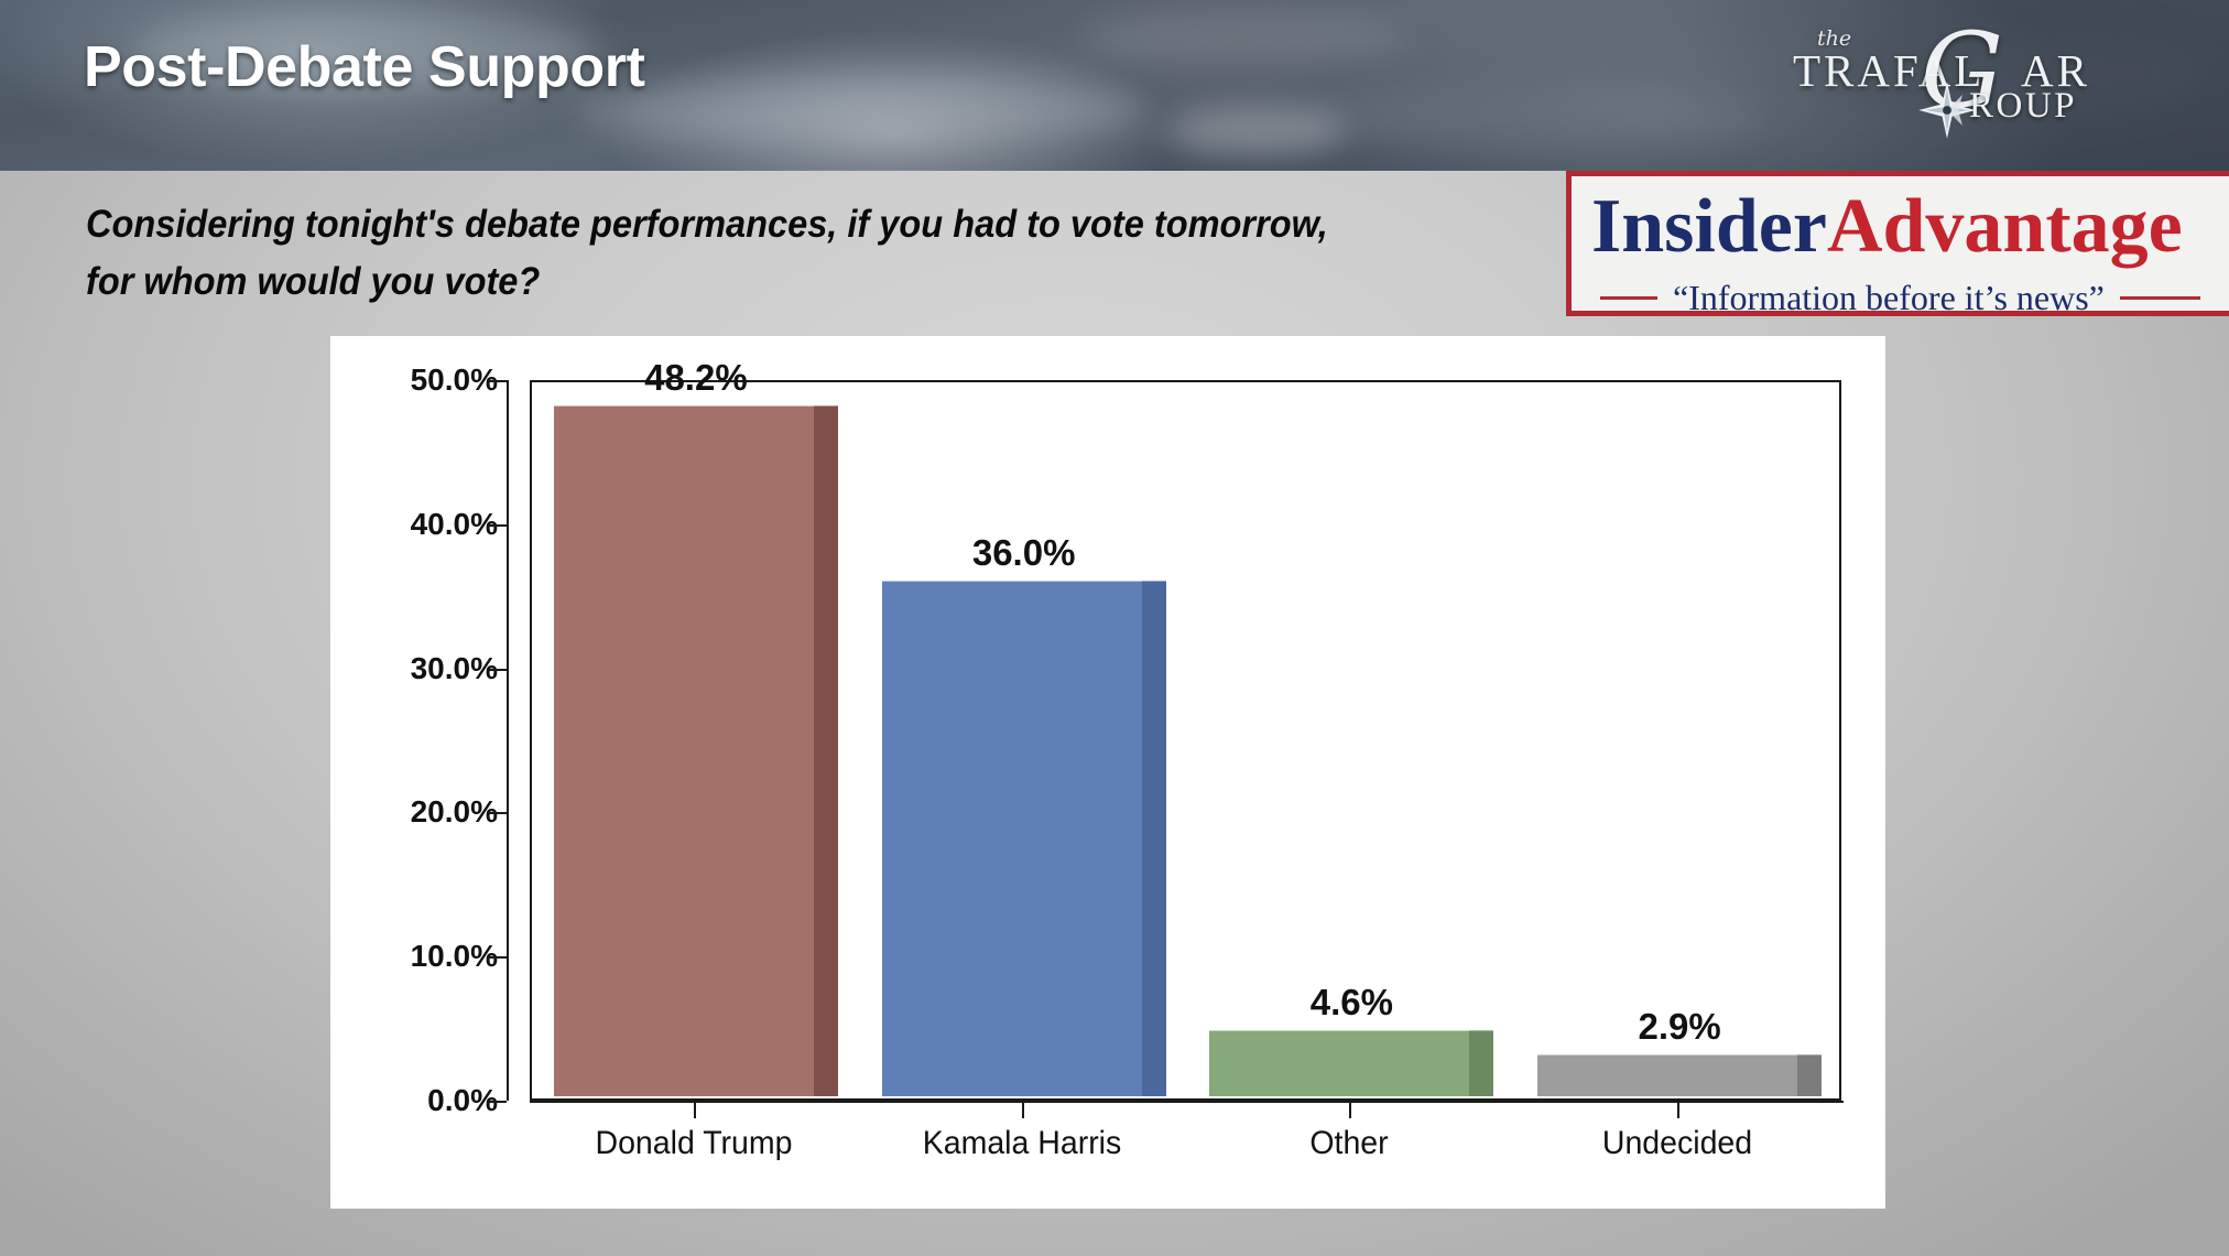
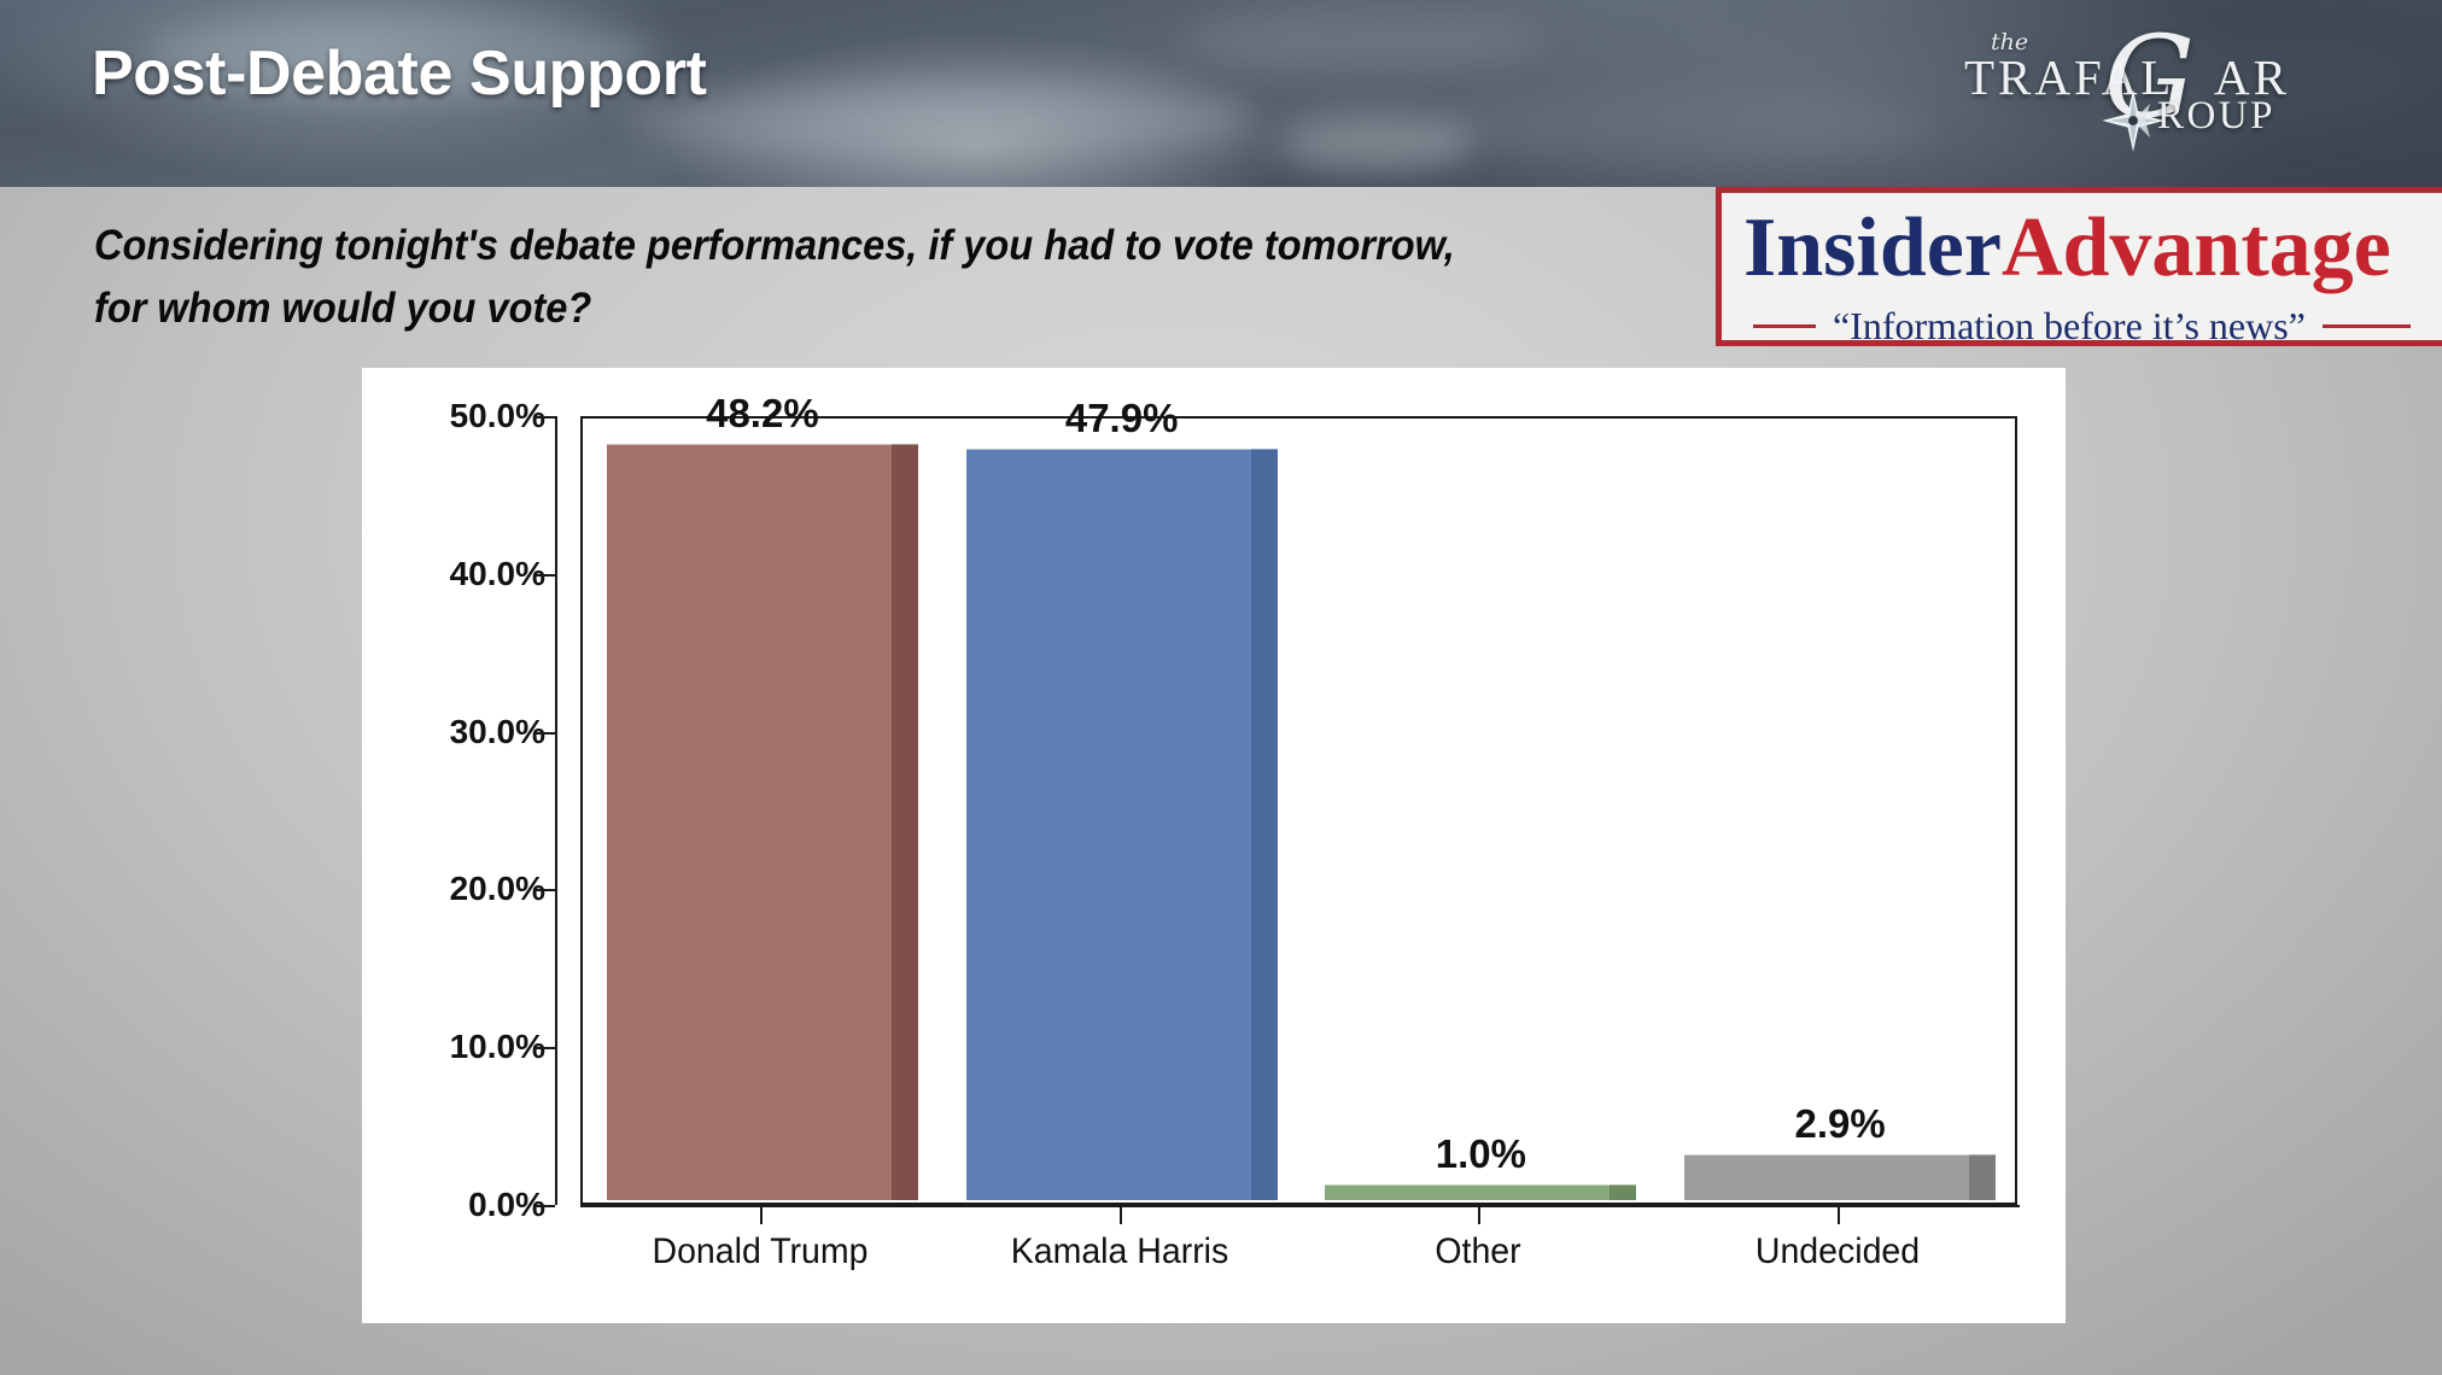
Kamala Harris: 36.0% -> 47.9%
Other: 4.6% -> 1.0%
